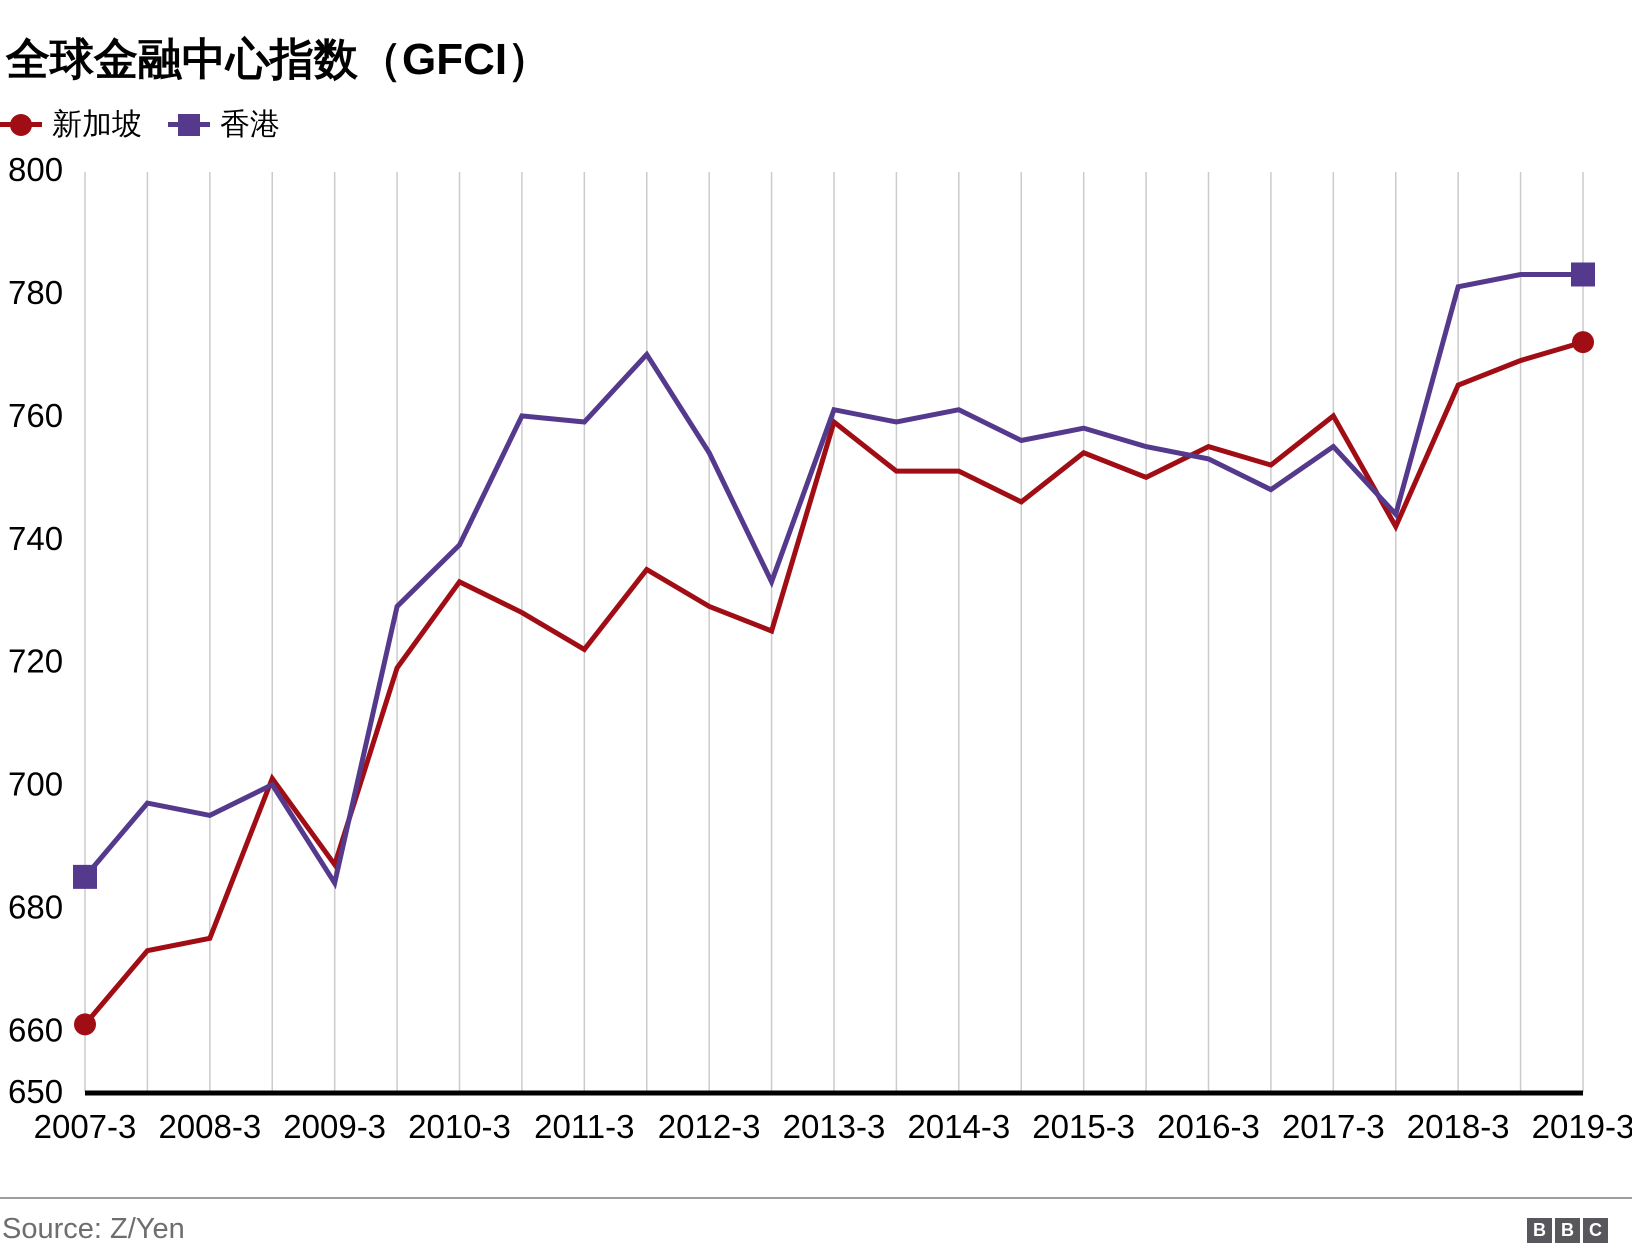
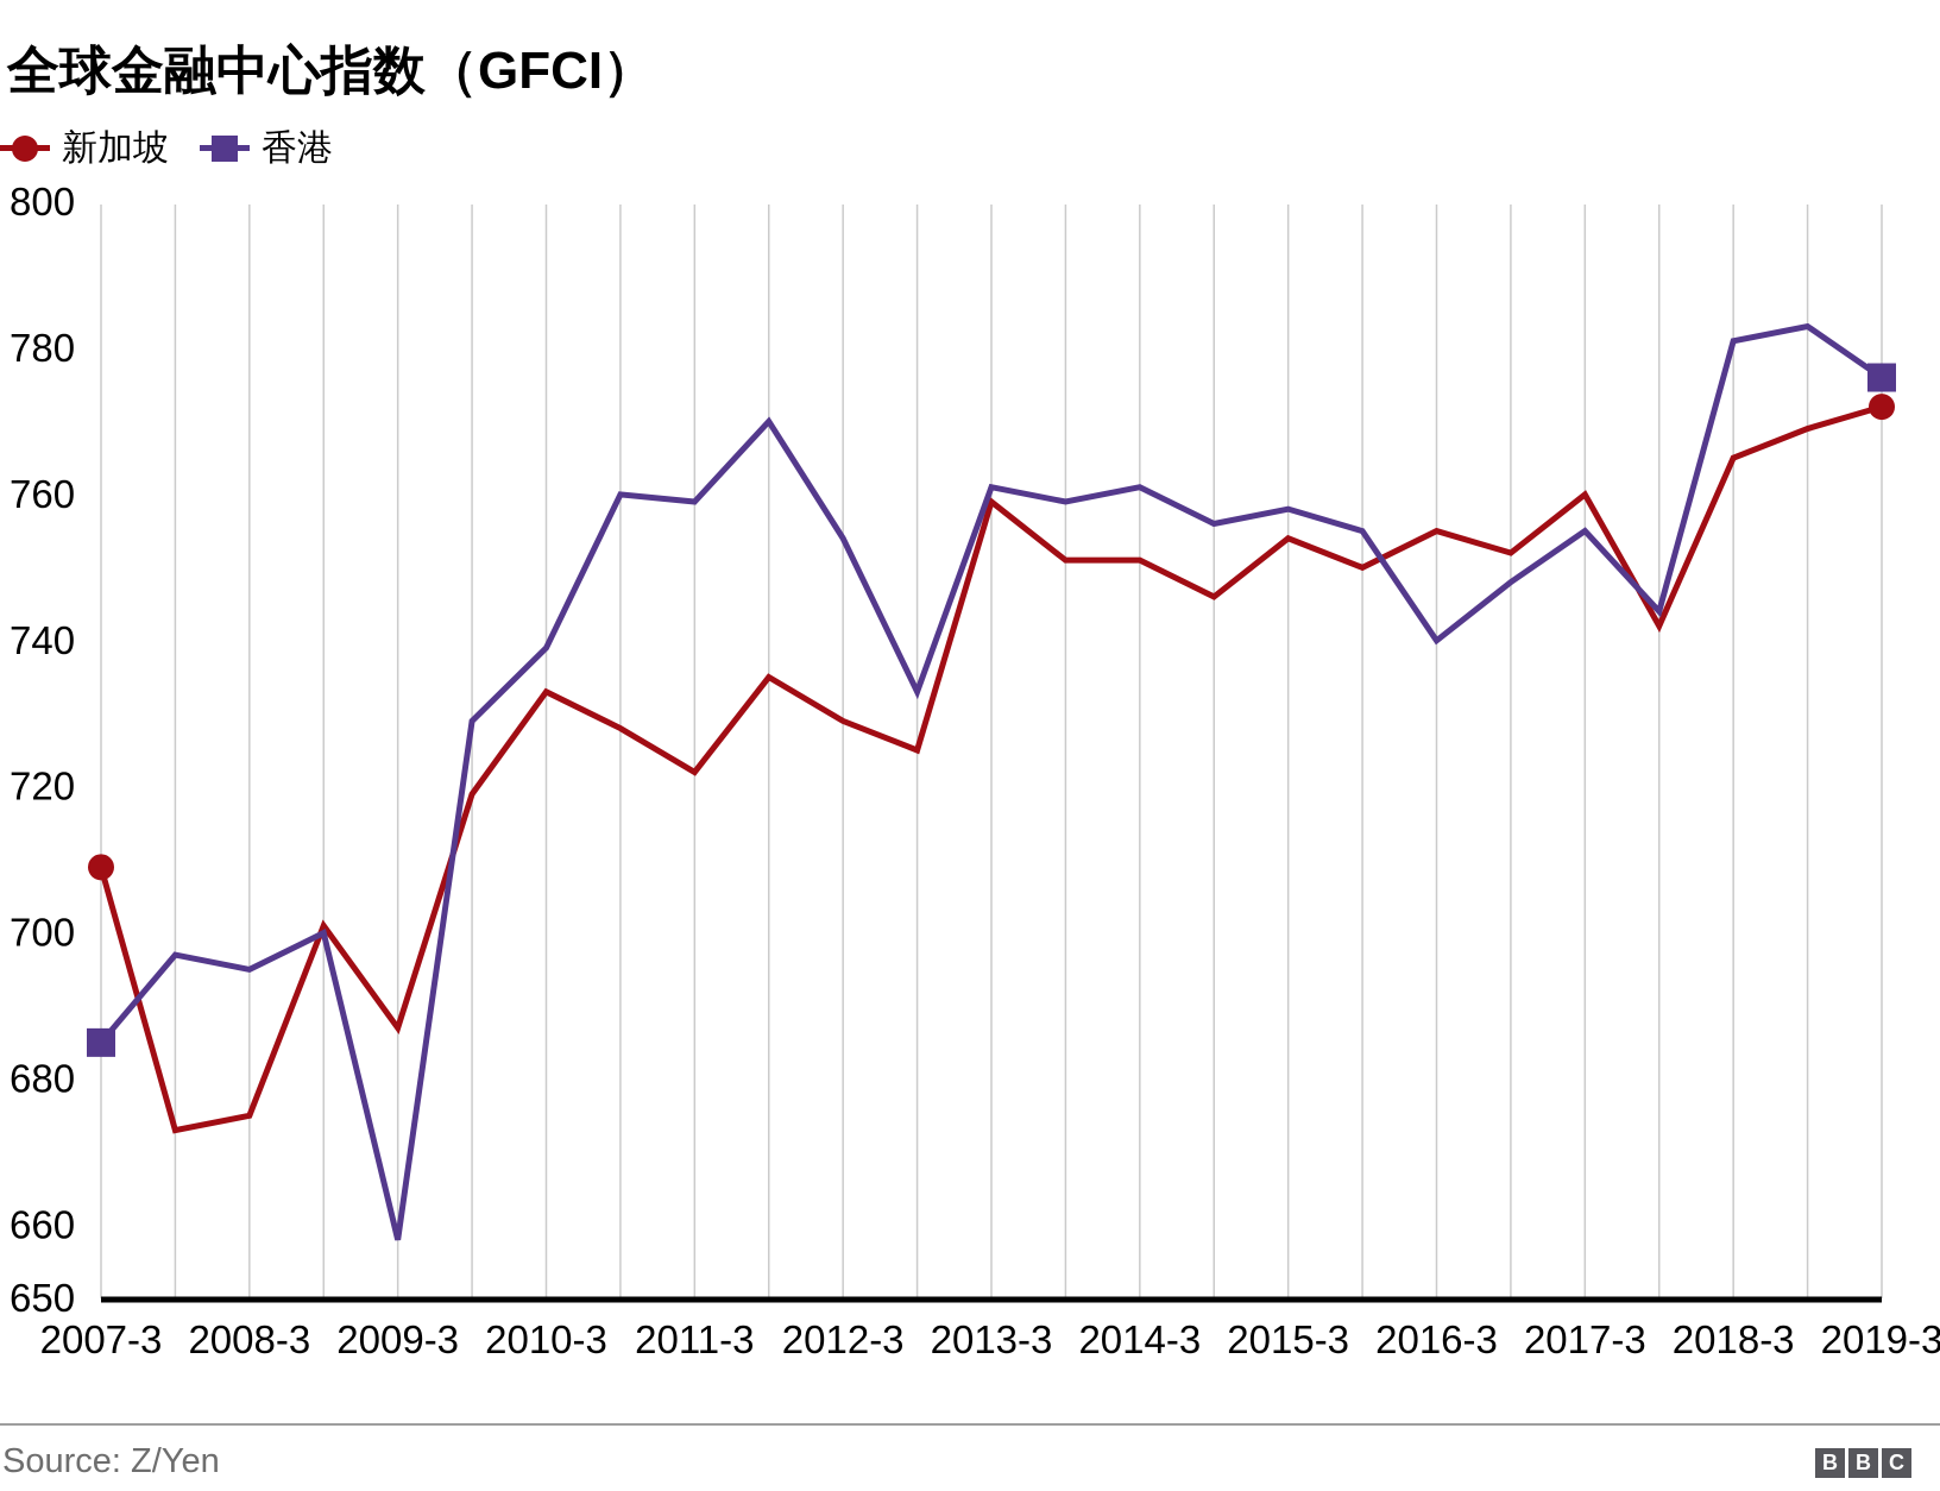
新加坡/2007-3: 661 -> 709
香港/2009-3: 684 -> 658
香港/2016-3: 753 -> 740
香港/2019-3: 783 -> 776
